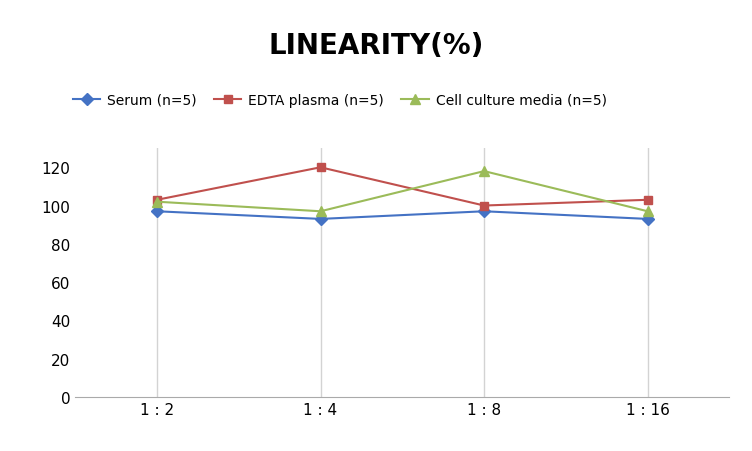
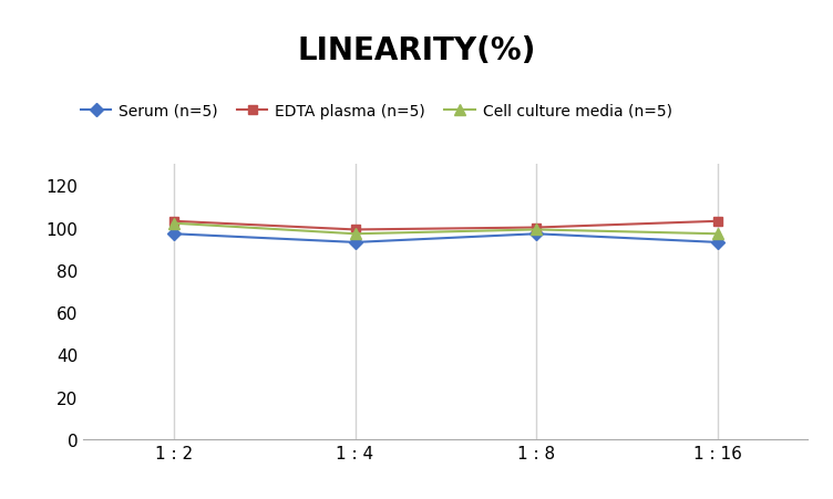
EDTA plasma (n=5)/1 : 4: 120 -> 99
Cell culture media (n=5)/1 : 8: 118 -> 99
